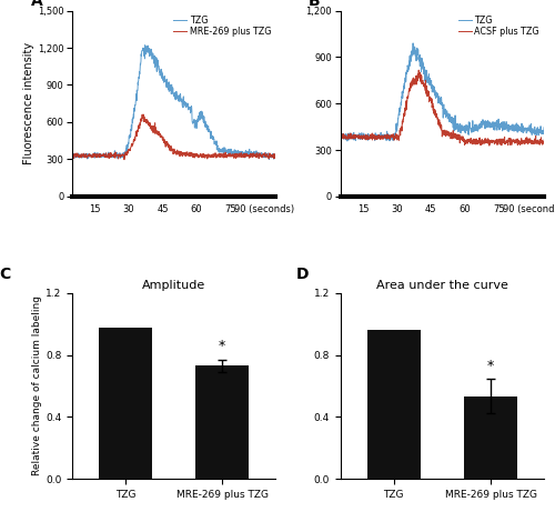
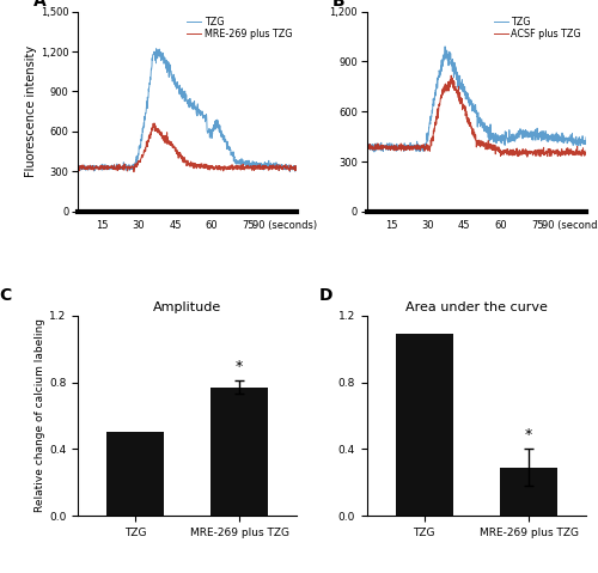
Amplitude/TZG: 0.97 -> 0.50
Amplitude/MRE-269 plus TZG: 0.73 -> 0.77
Area under the curve/TZG: 0.96 -> 1.09
Area under the curve/MRE-269 plus TZG: 0.54 -> 0.29
